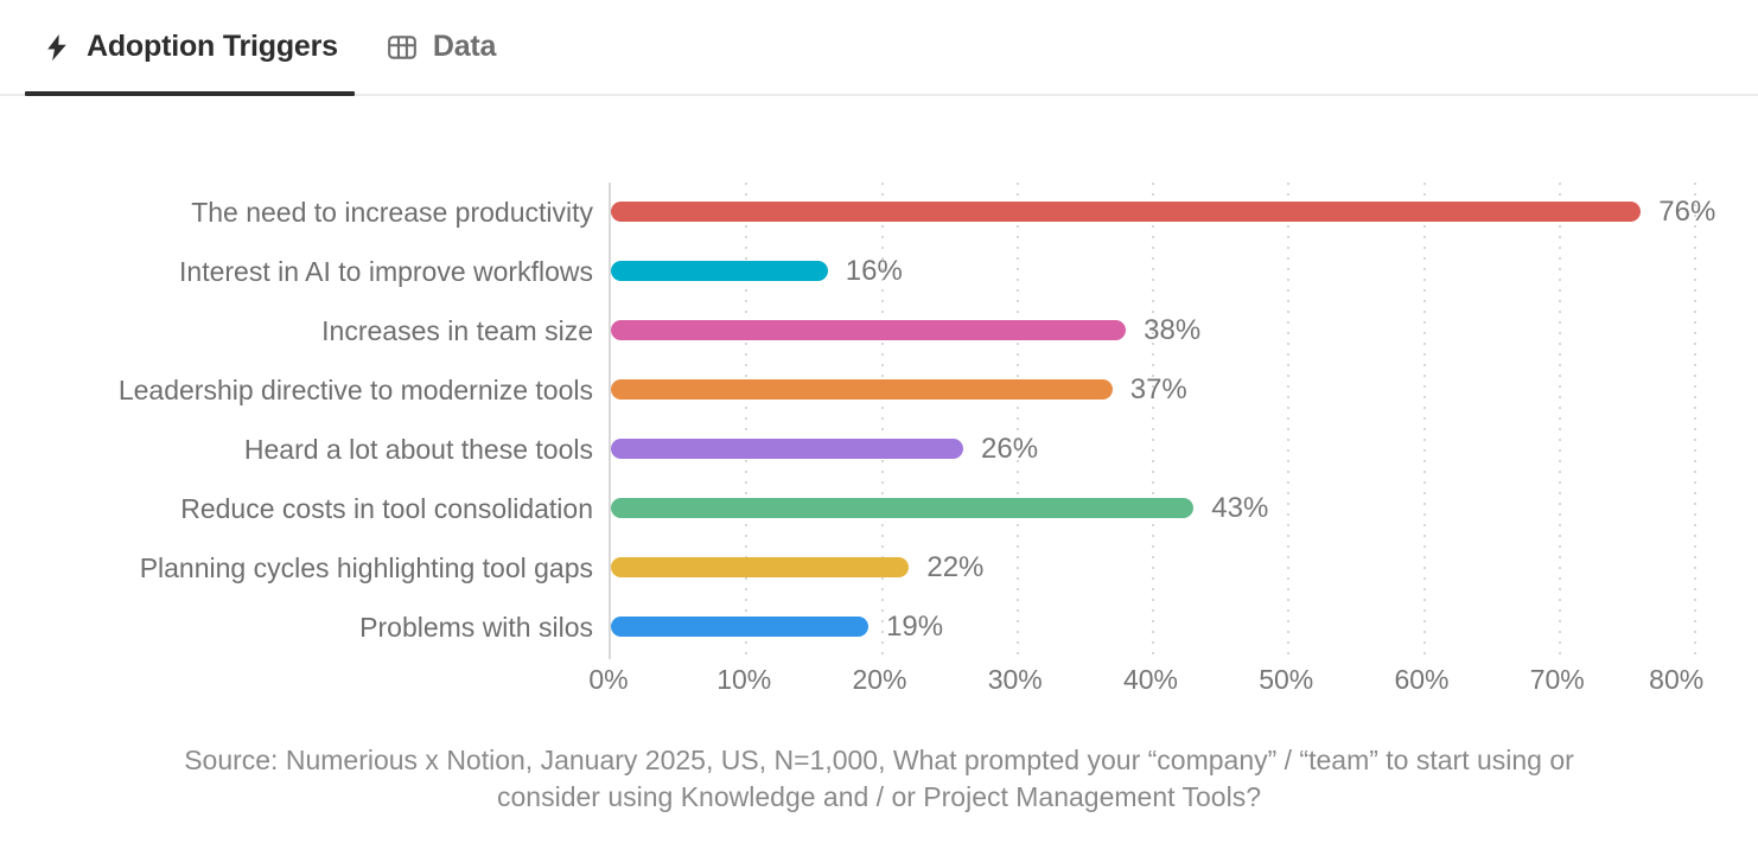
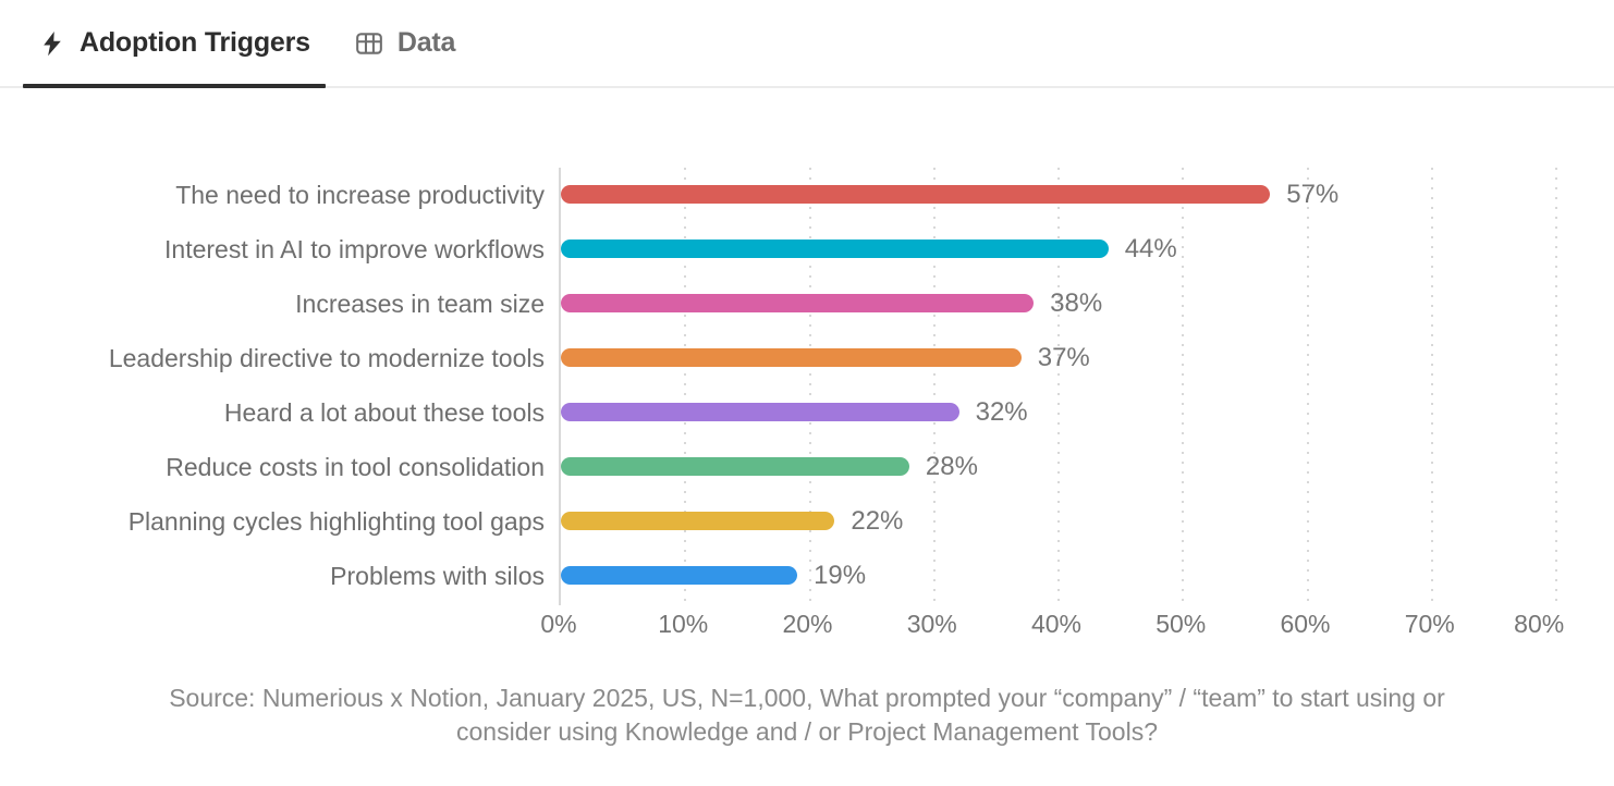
The need to increase productivity: 76% -> 57%
Interest in AI to improve workflows: 16% -> 44%
Heard a lot about these tools: 26% -> 32%
Reduce costs in tool consolidation: 43% -> 28%
